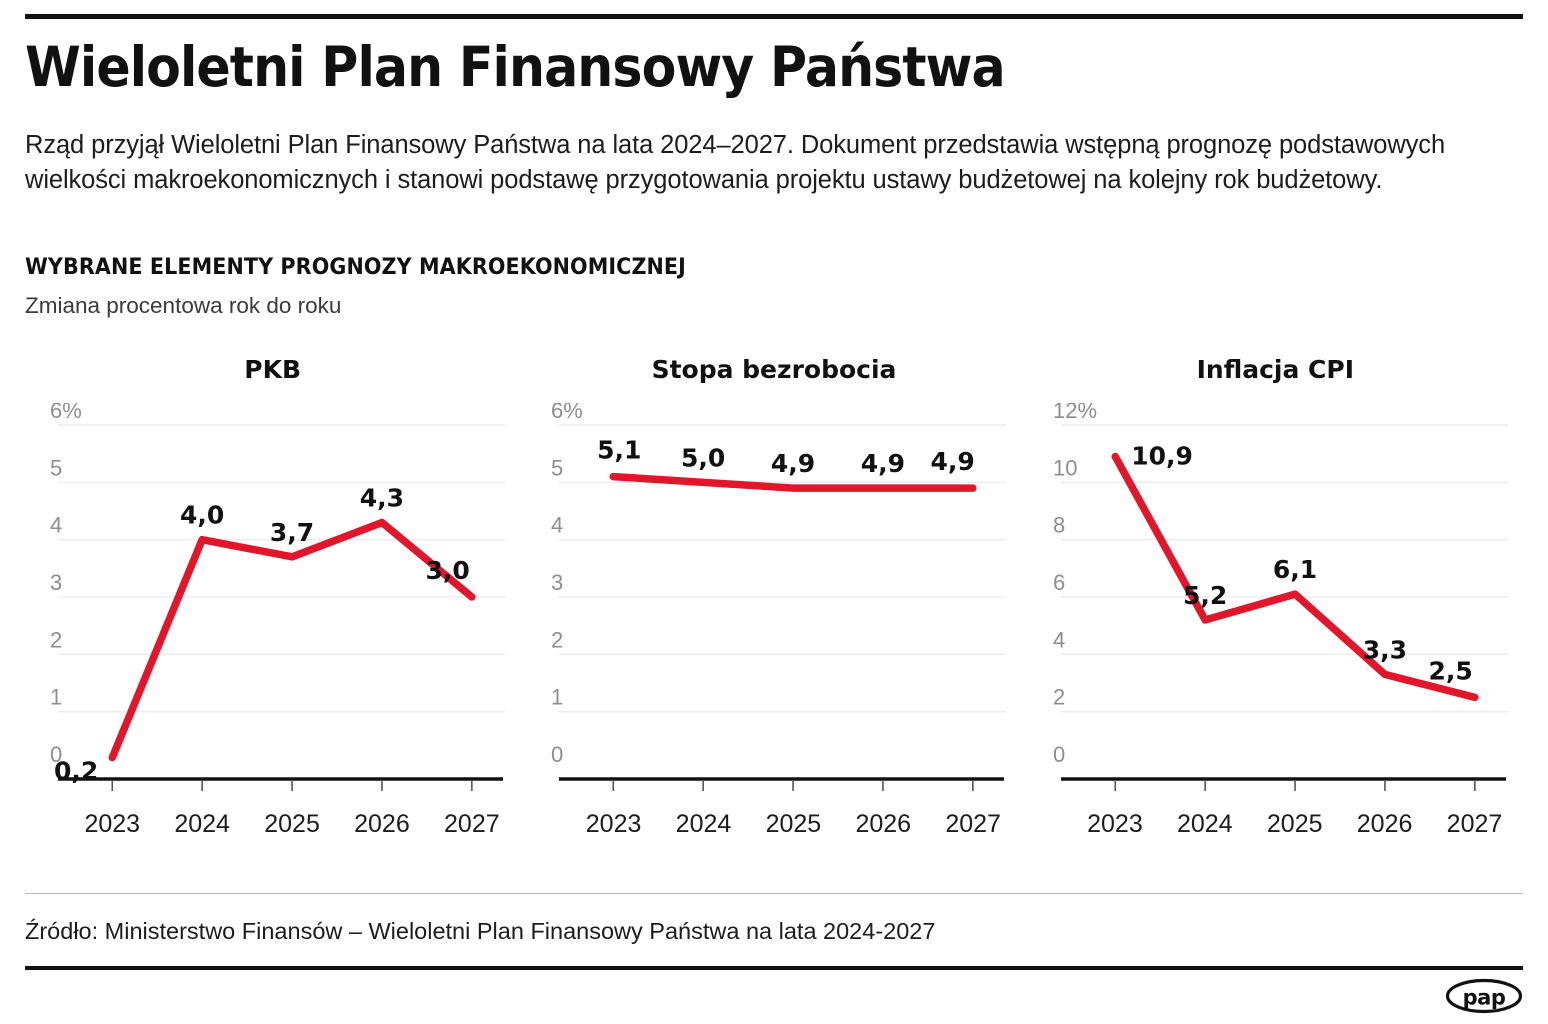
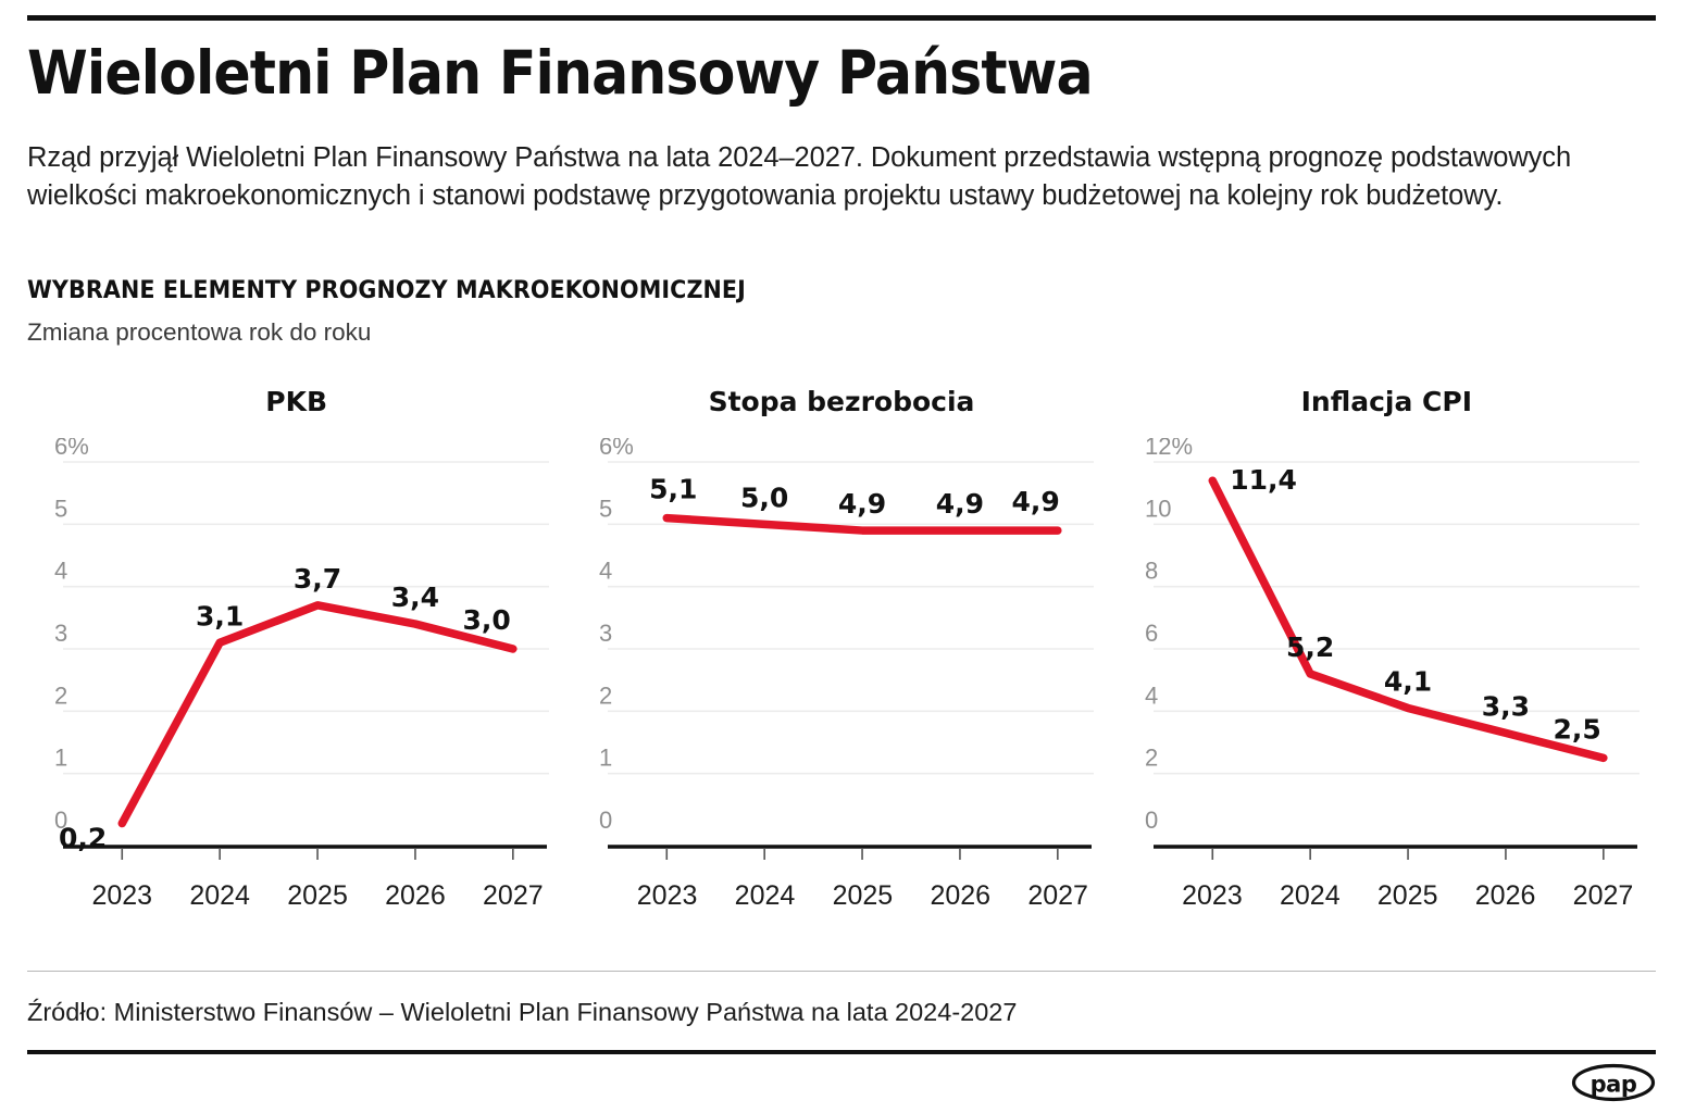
PKB/2024: 4,0 -> 3,1
PKB/2026: 4,3 -> 3,4
Inflacja CPI/2023: 10,9 -> 11,4
Inflacja CPI/2025: 6,1 -> 4,1
